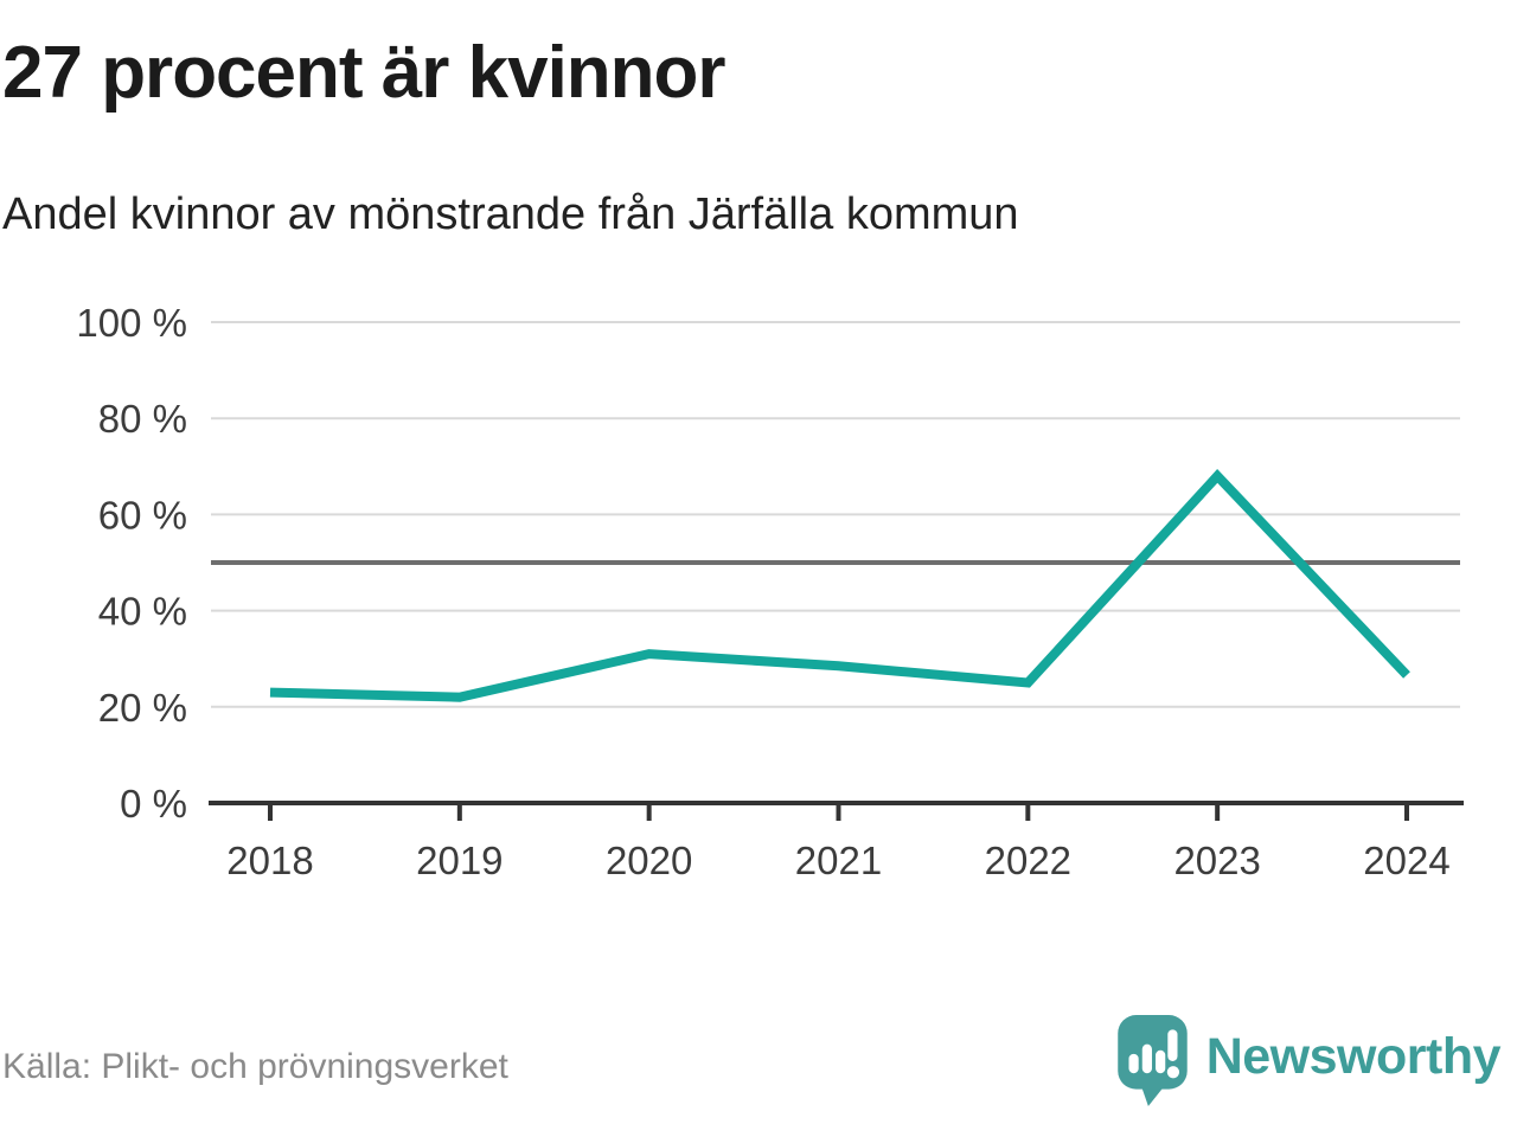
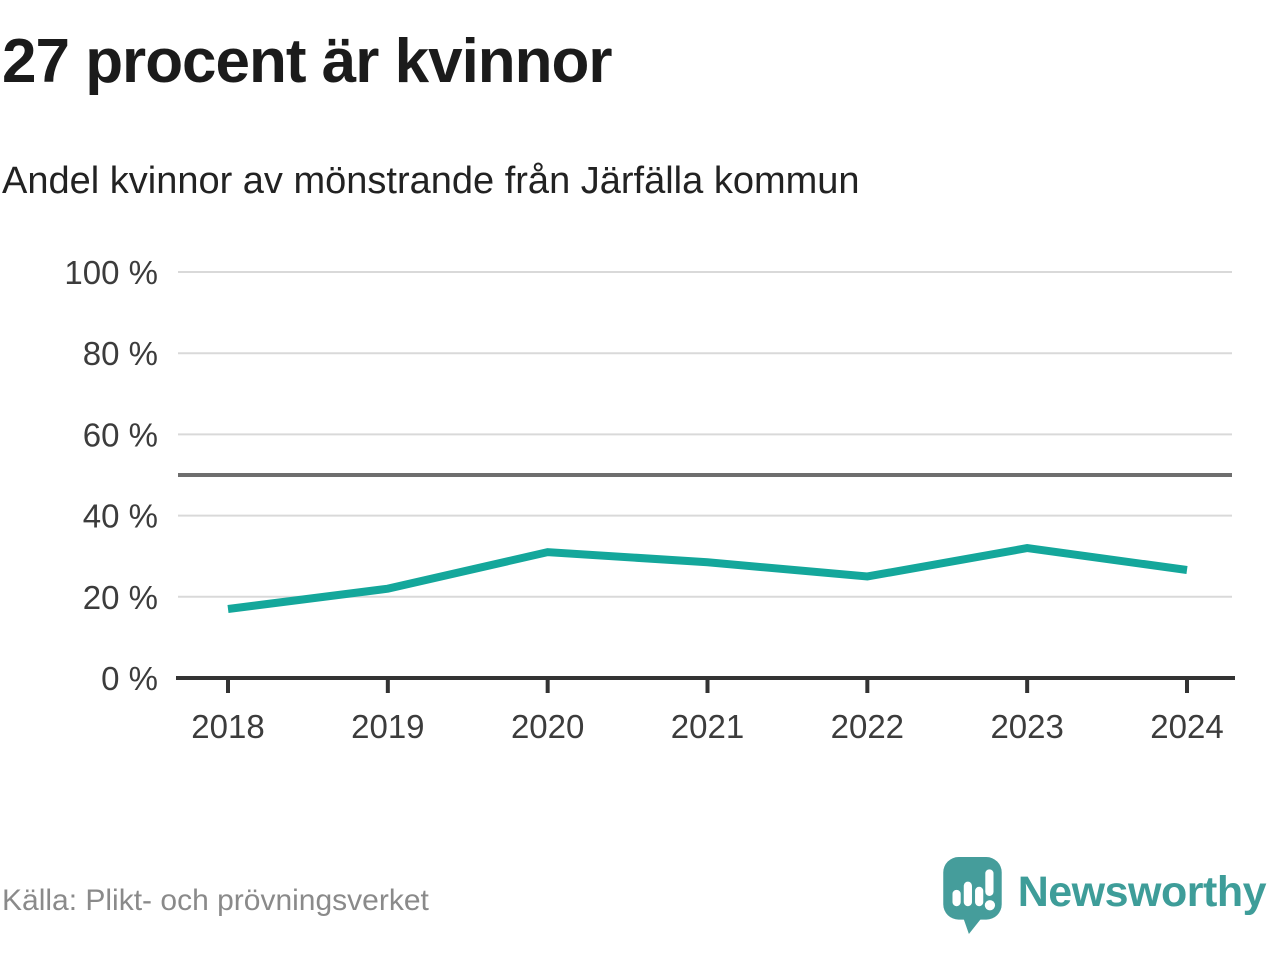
2018: 23% -> 17%
2023: 68% -> 32%
